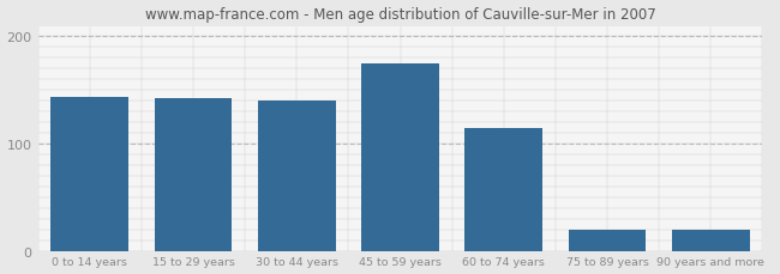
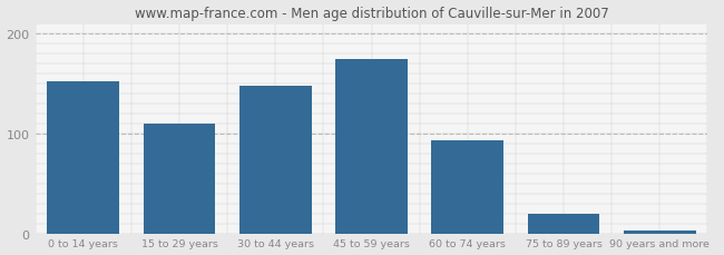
0 to 14 years: 144 -> 153
15 to 29 years: 142 -> 110
30 to 44 years: 140 -> 148
60 to 74 years: 114 -> 93
90 years and more: 20 -> 3
